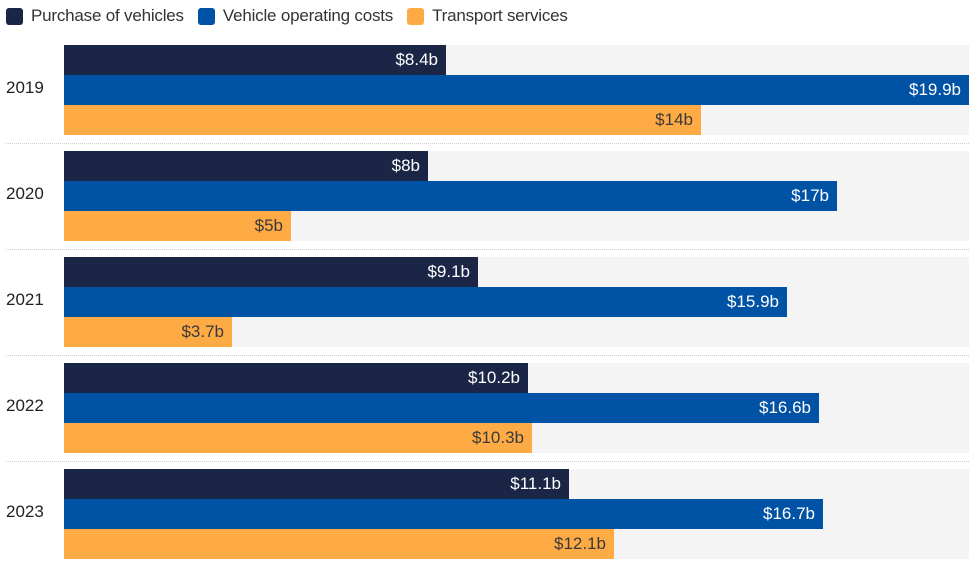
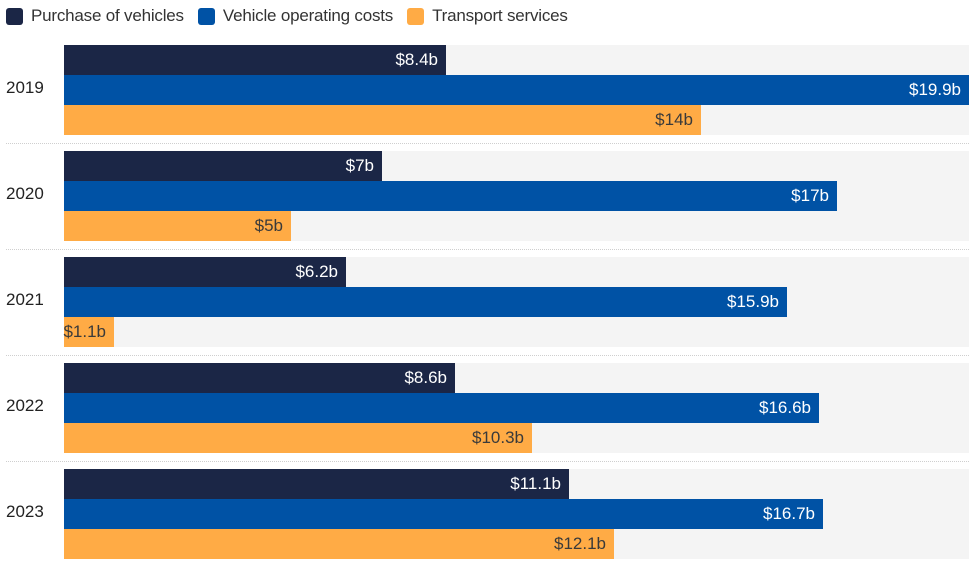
Purchase of vehicles/2020: $8b -> $7b
Purchase of vehicles/2021: $9.1b -> $6.2b
Transport services/2021: $3.7b -> $1.1b
Purchase of vehicles/2022: $10.2b -> $8.6b
